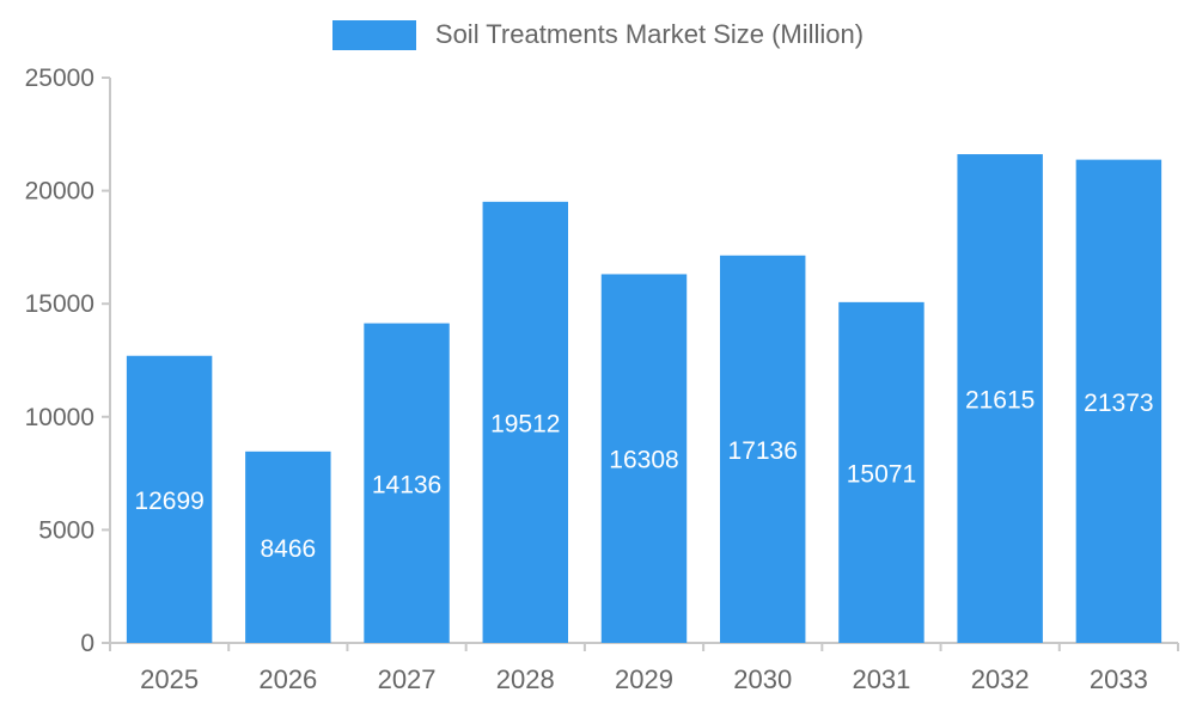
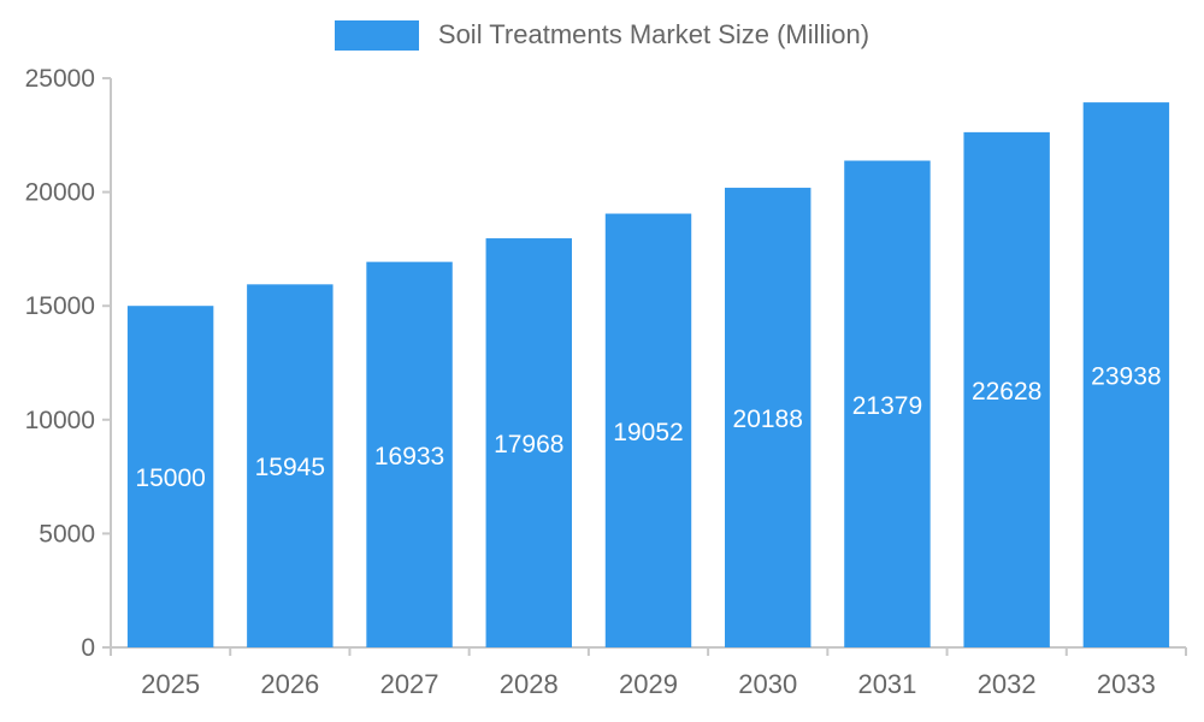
2025: 12699 -> 15000
2026: 8466 -> 15945
2027: 14136 -> 16933
2028: 19512 -> 17968
2029: 16308 -> 19052
2030: 17136 -> 20188
2031: 15071 -> 21379
2032: 21615 -> 22628
2033: 21373 -> 23938
